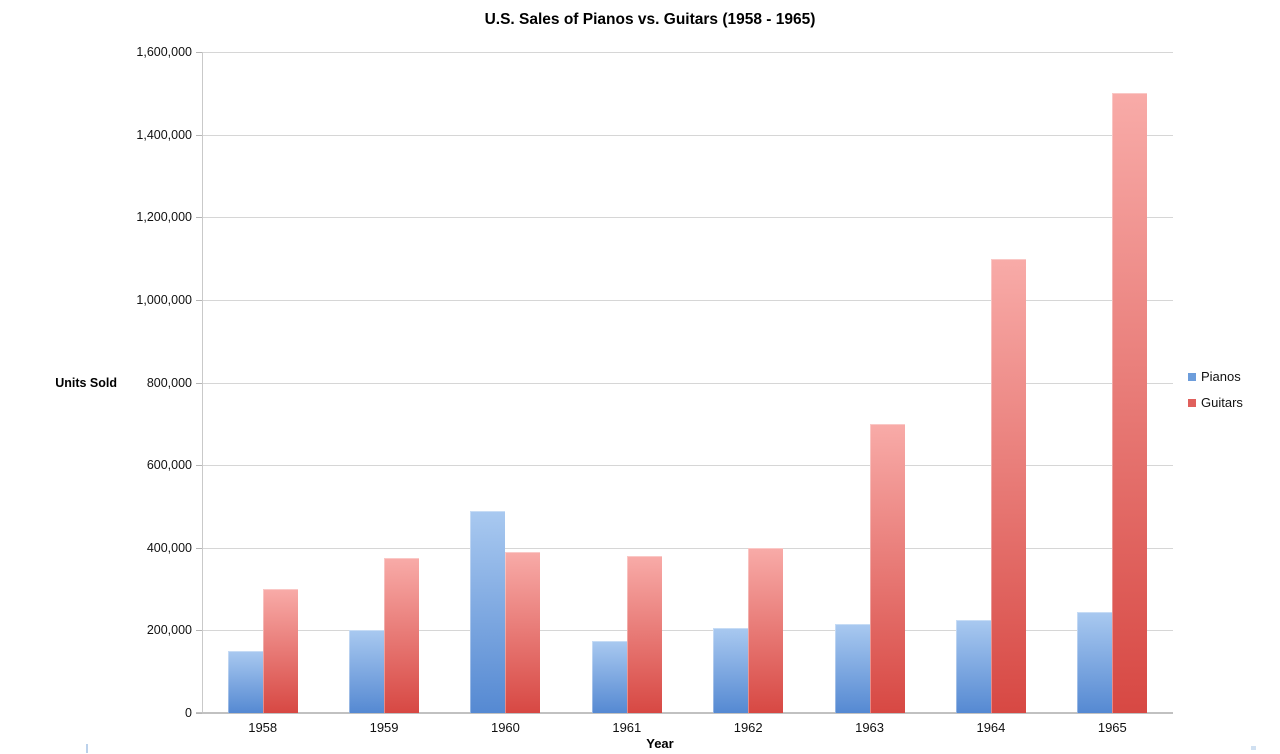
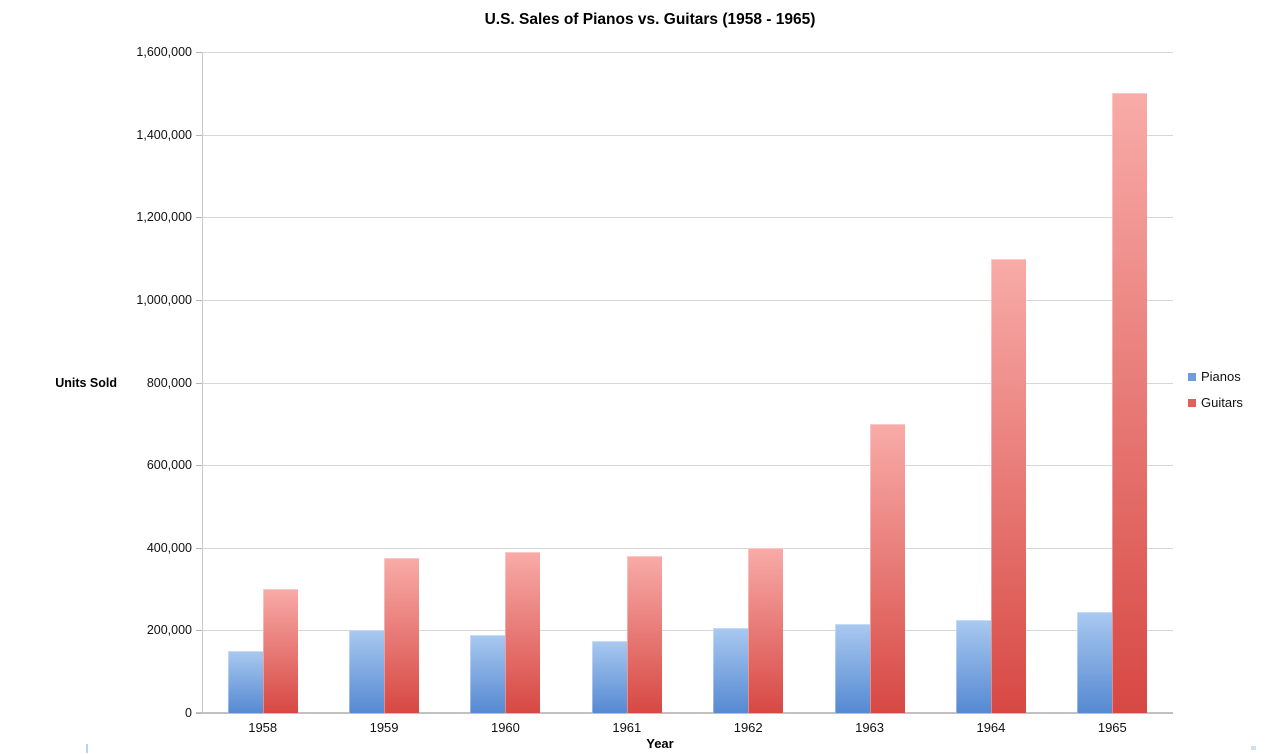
Pianos/1960: 490000 -> 190000
